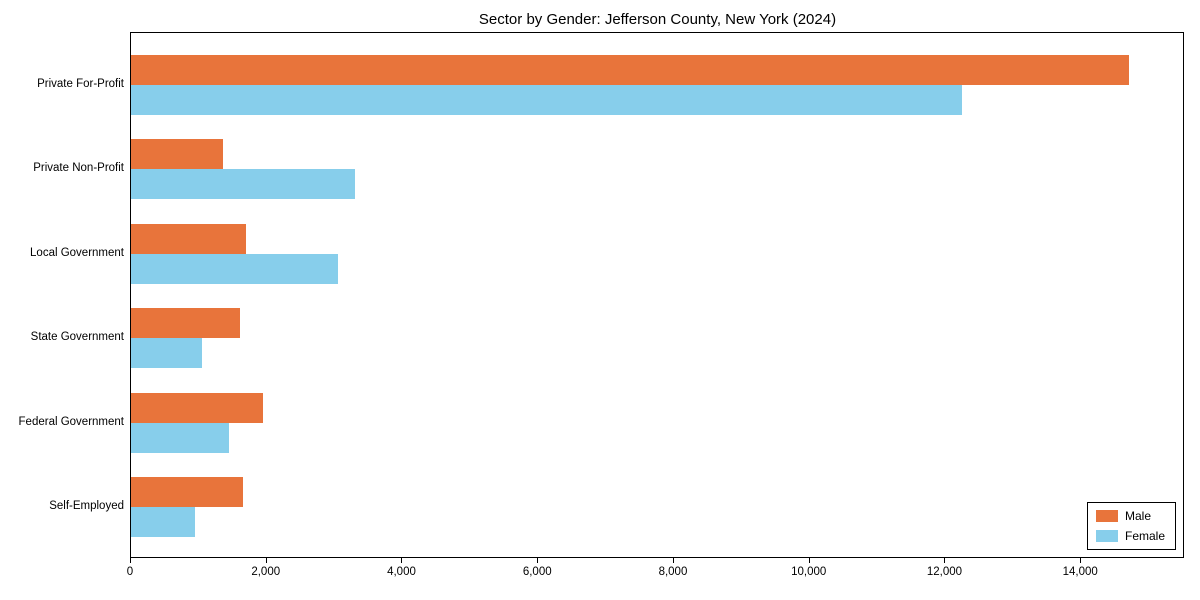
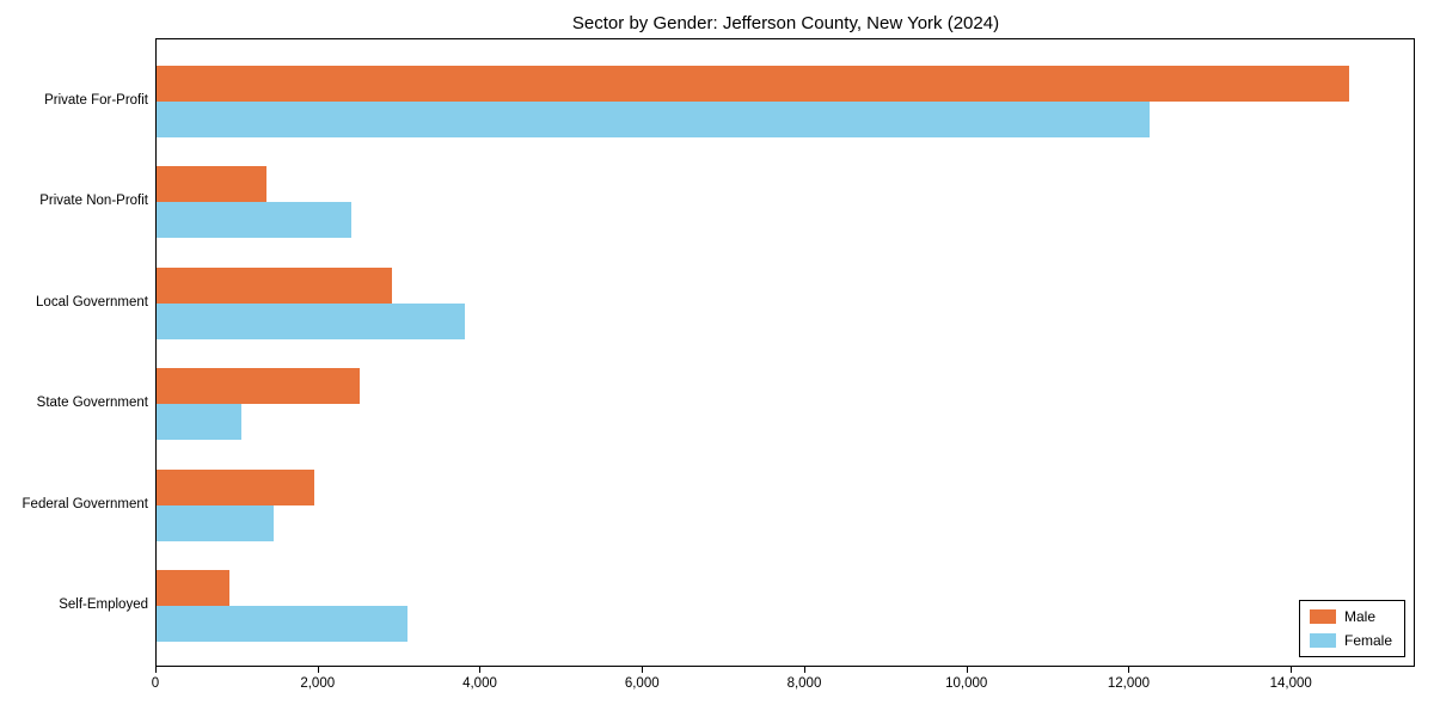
Female/Private Non-Profit: 3300 -> 2400
Male/Local Government: 1700 -> 2900
Female/Local Government: 3000 -> 3800
Male/State Government: 1600 -> 2500
Male/Self-Employed: 1600 -> 900
Female/Self-Employed: 1000 -> 3100
